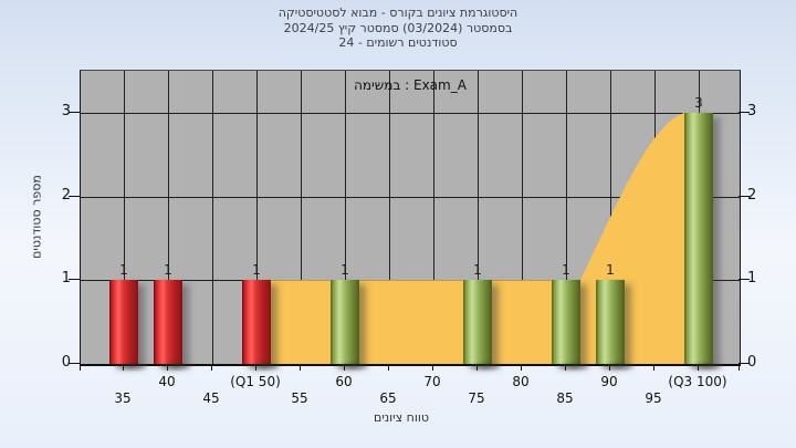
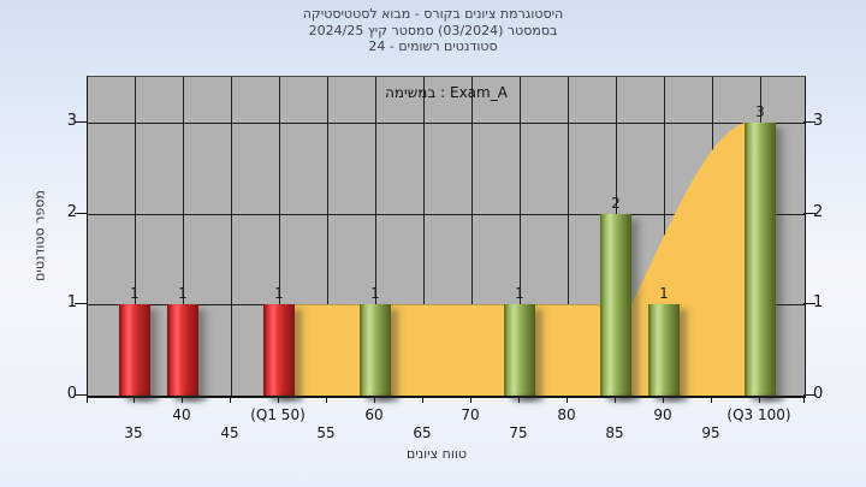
85: 1 -> 2
